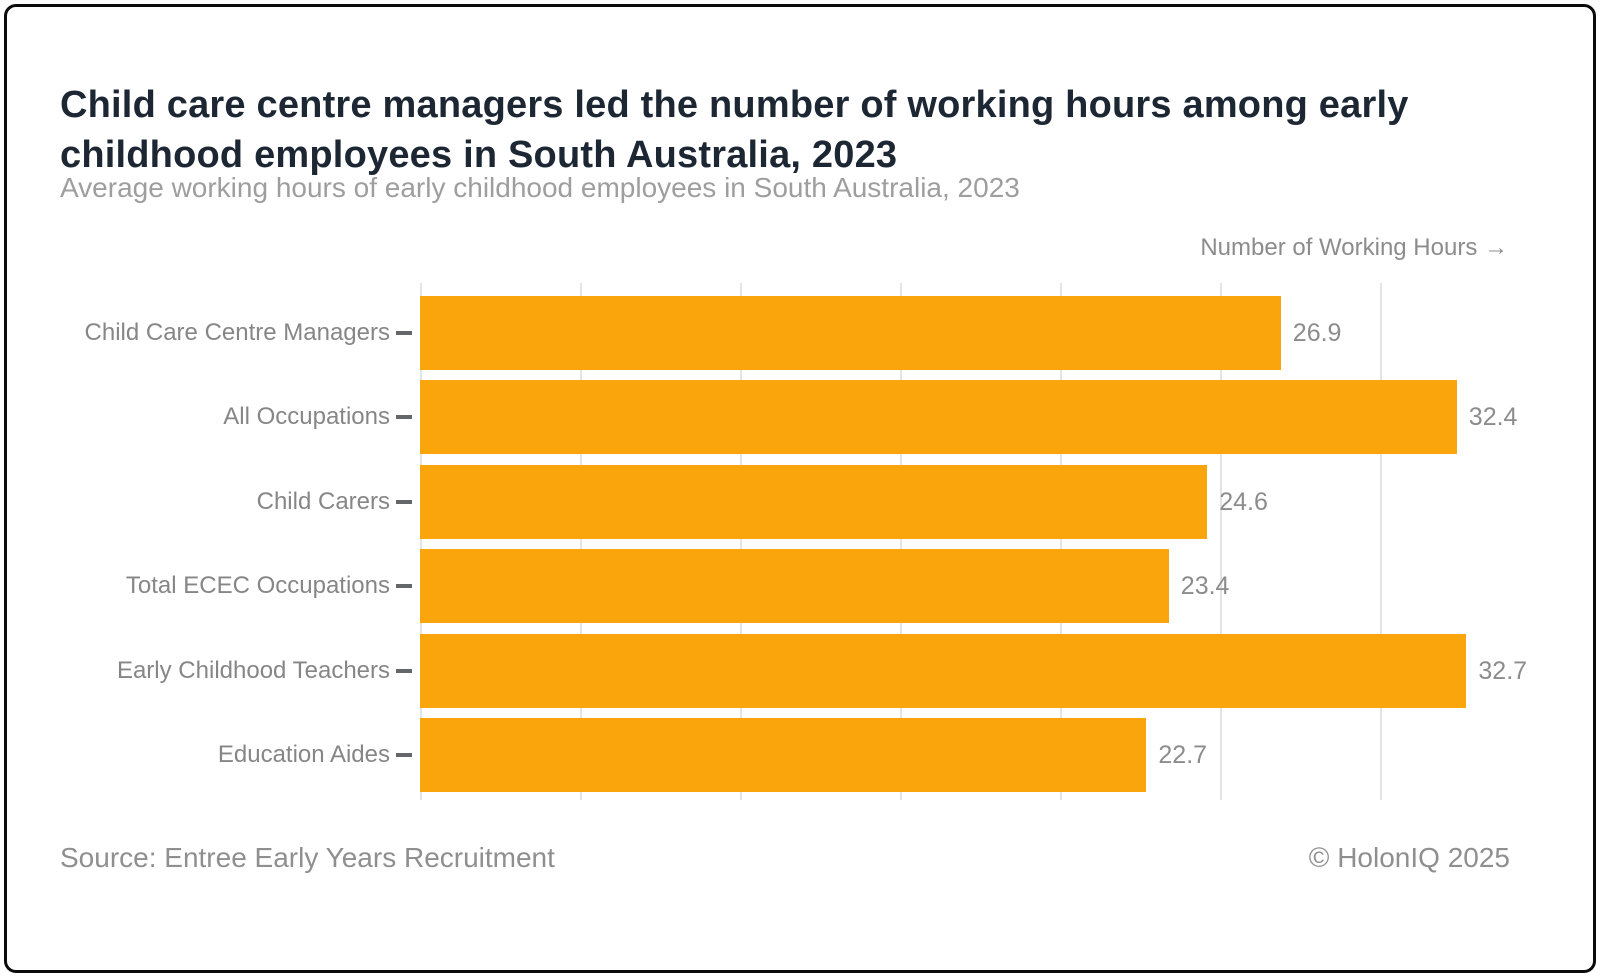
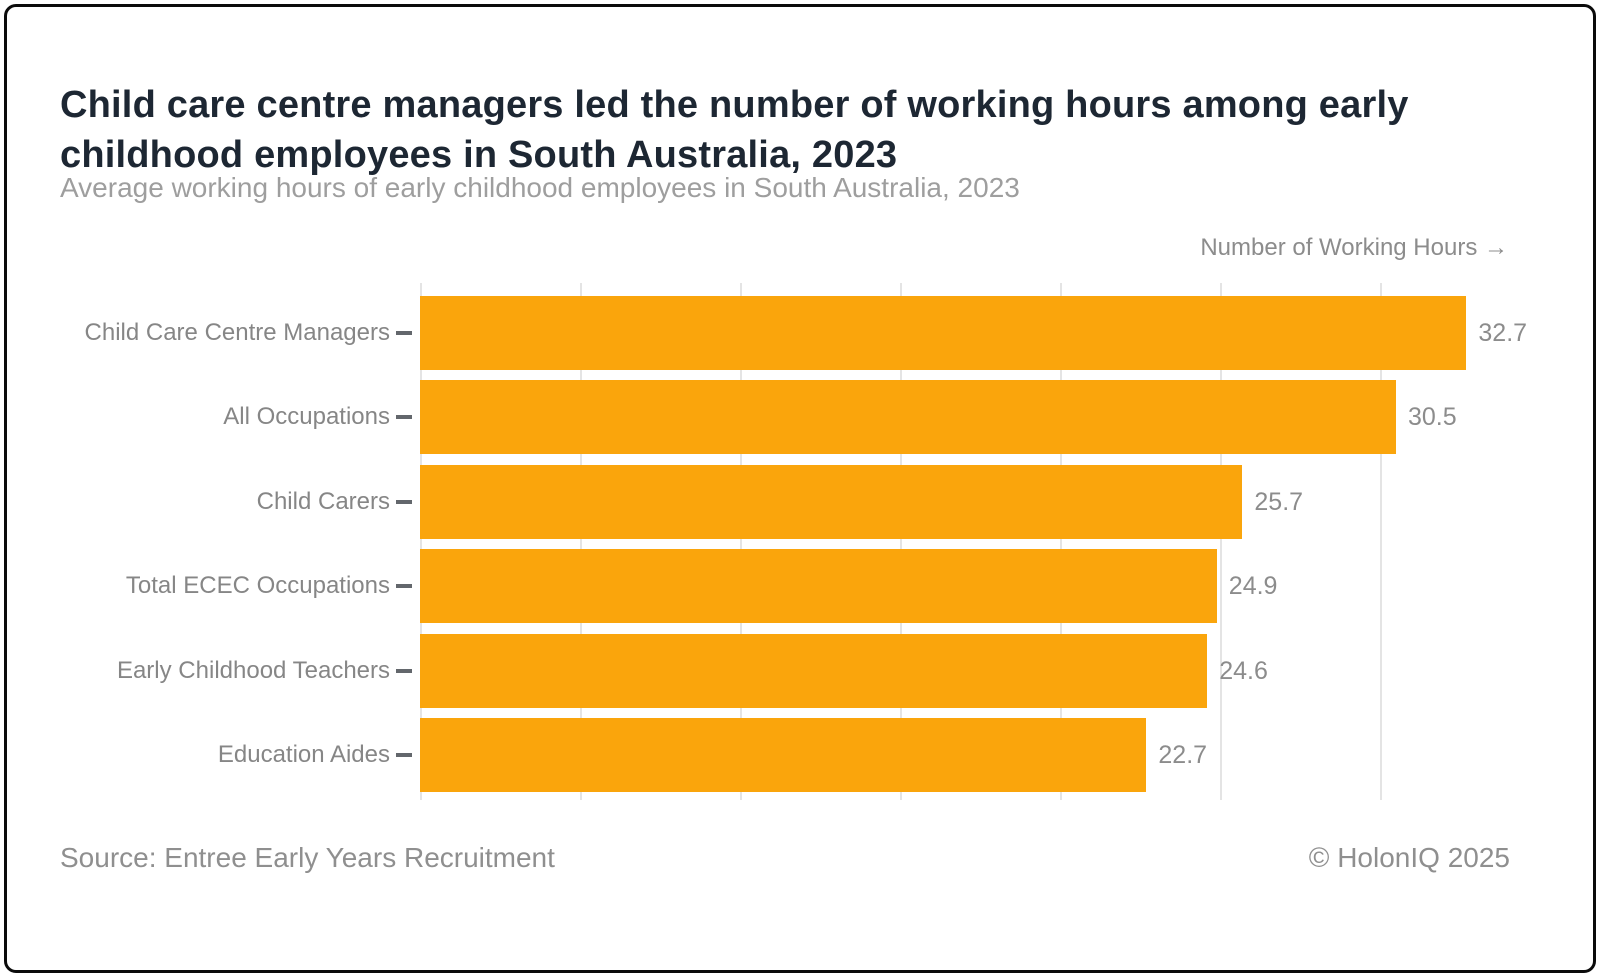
Child Care Centre Managers: 26.9 -> 32.7
All Occupations: 32.4 -> 30.5
Child Carers: 24.6 -> 25.7
Total ECEC Occupations: 23.4 -> 24.9
Early Childhood Teachers: 32.7 -> 24.6
